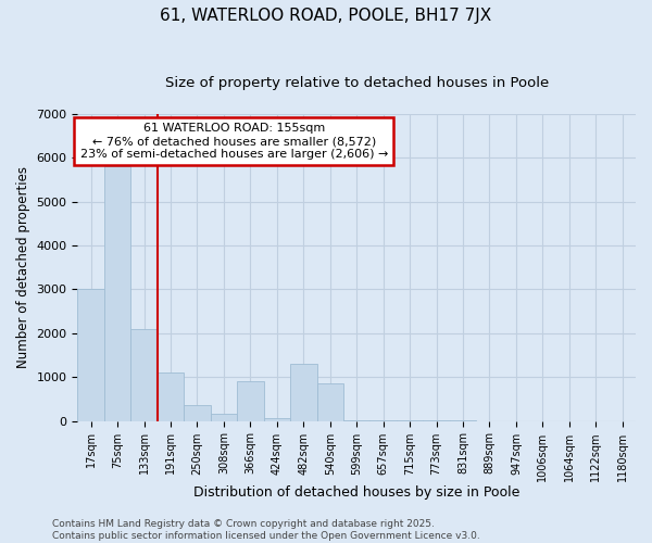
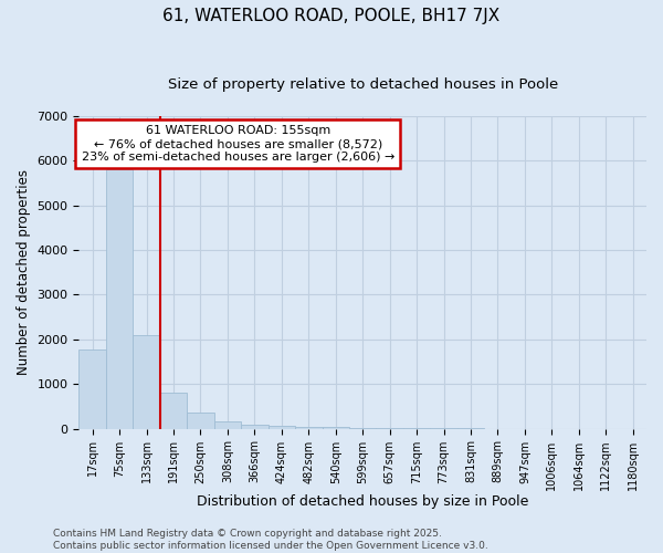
17sqm: 3000 -> 1780
191sqm: 1100 -> 800
366sqm: 900 -> 100
482sqm: 1300 -> 50
540sqm: 850 -> 30
